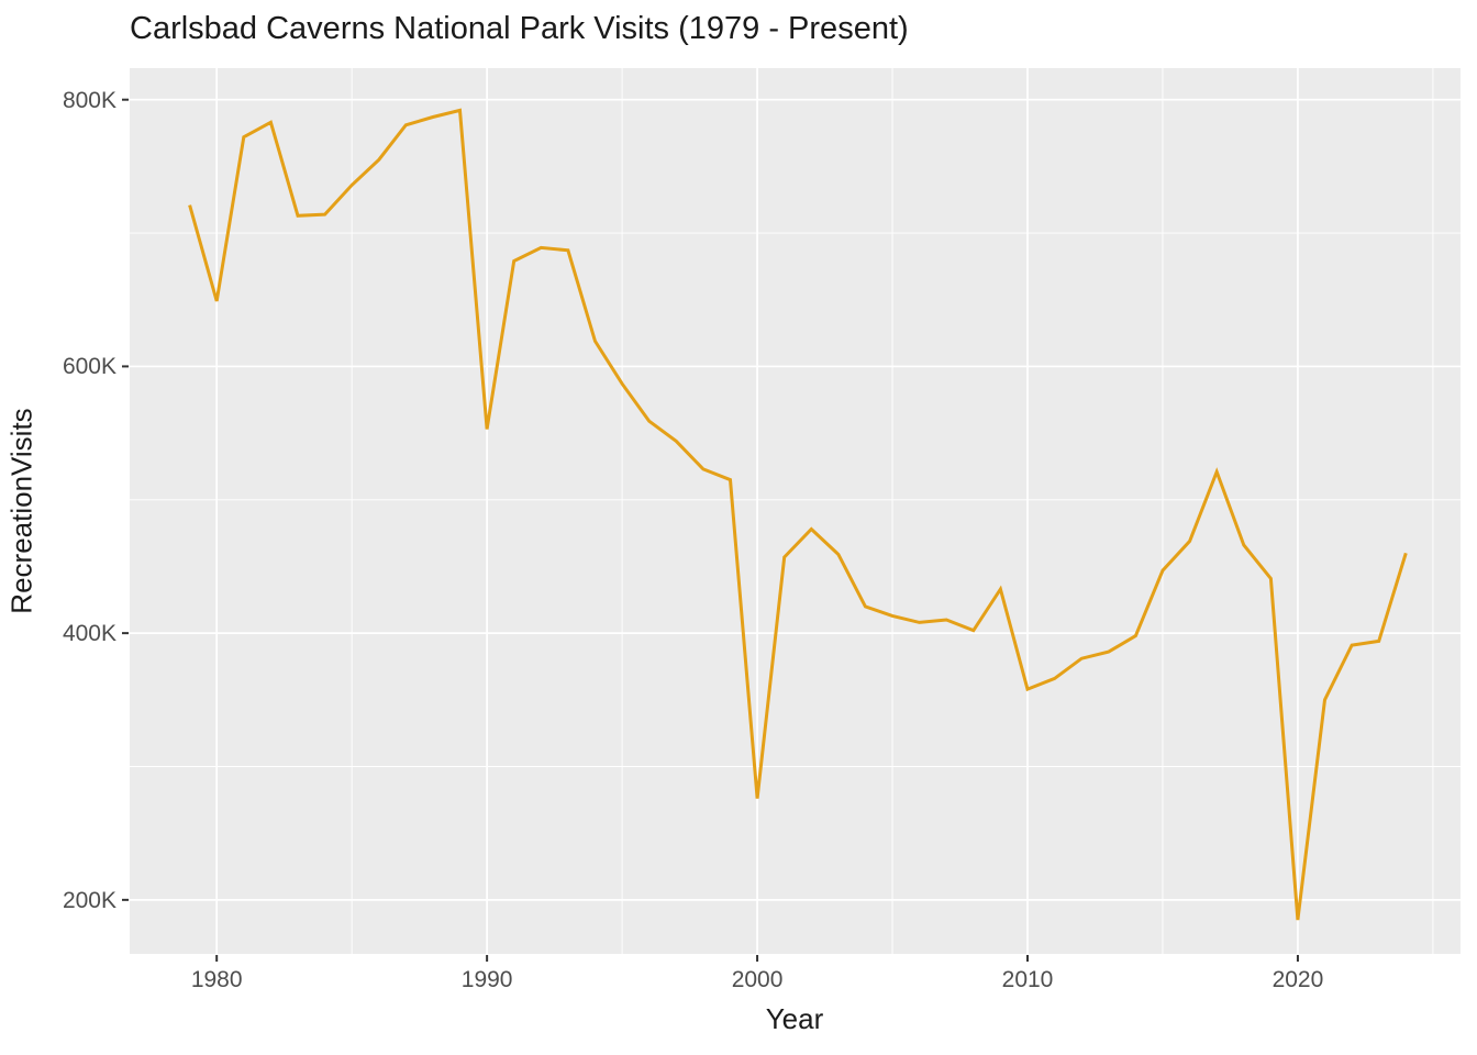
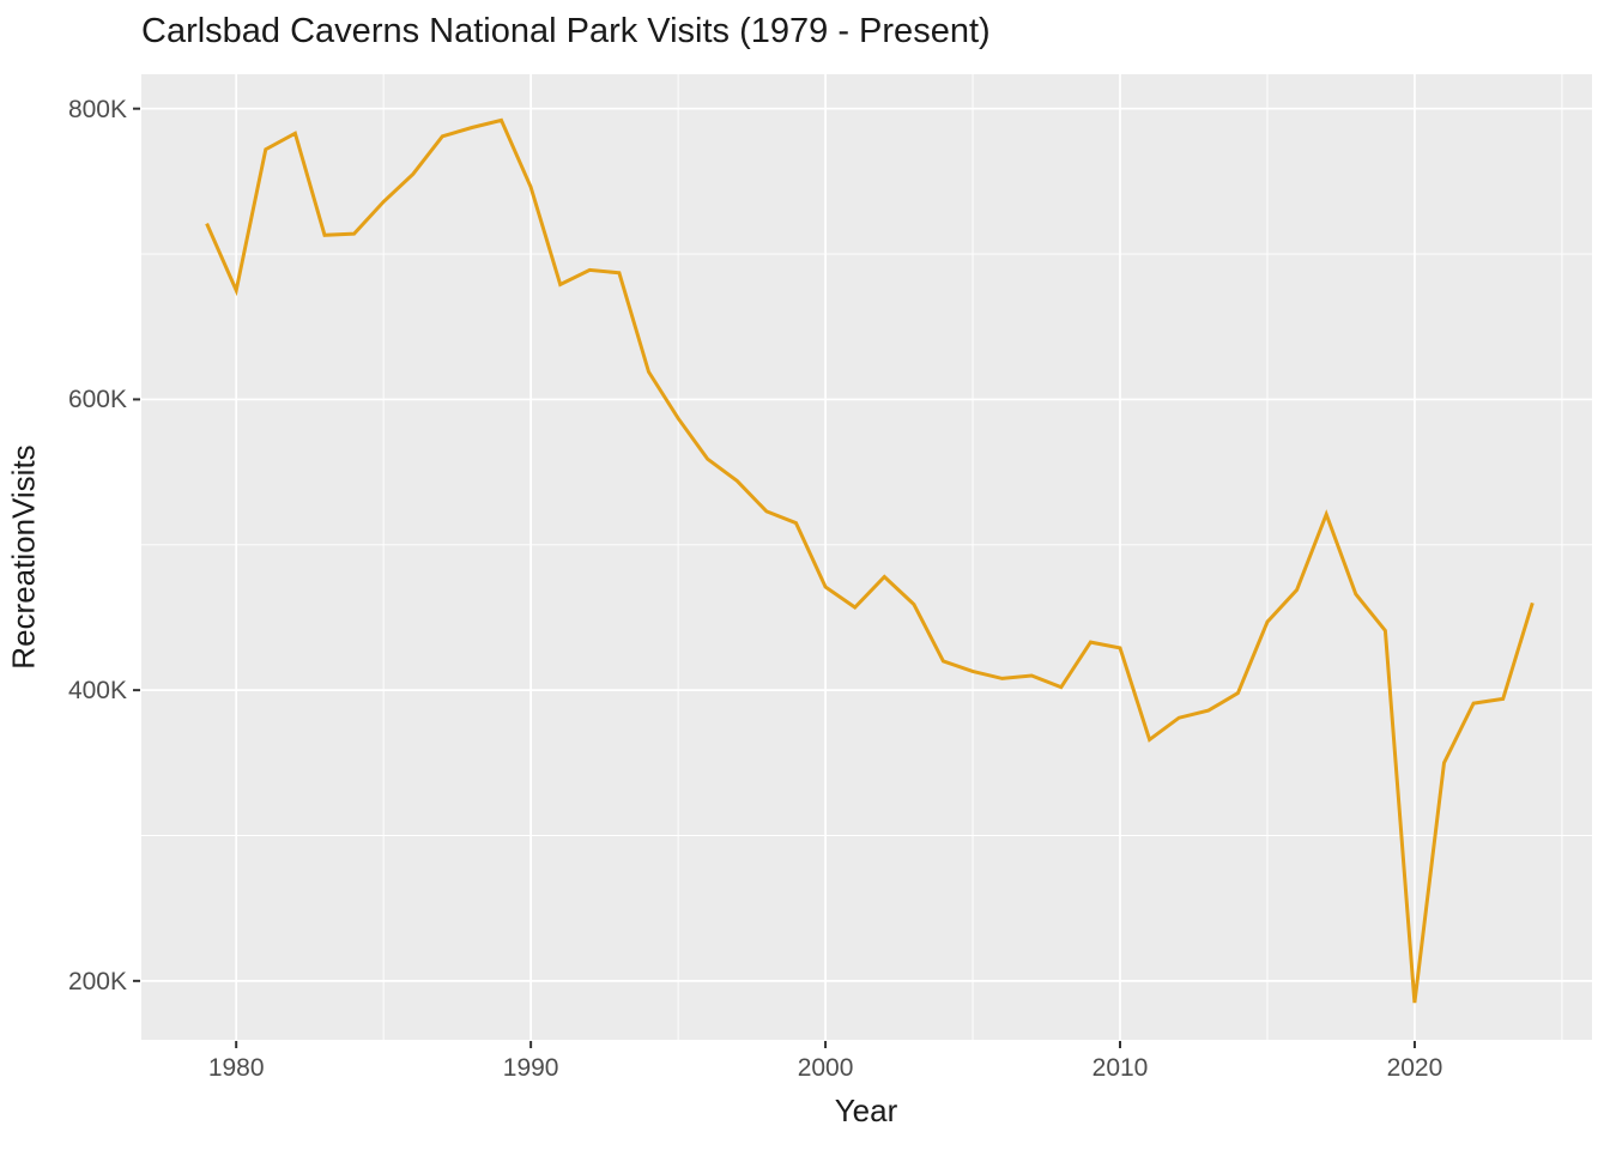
1980: 649K -> 675K
1990: 553K -> 746K
2000: 276K -> 471K
2010: 358K -> 429K
